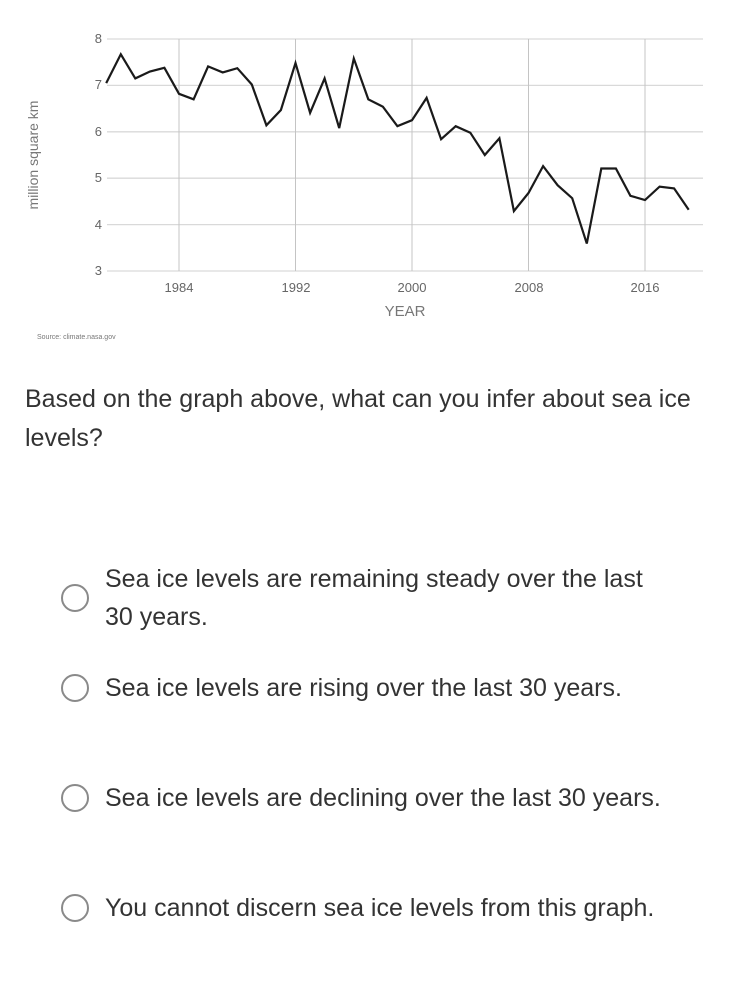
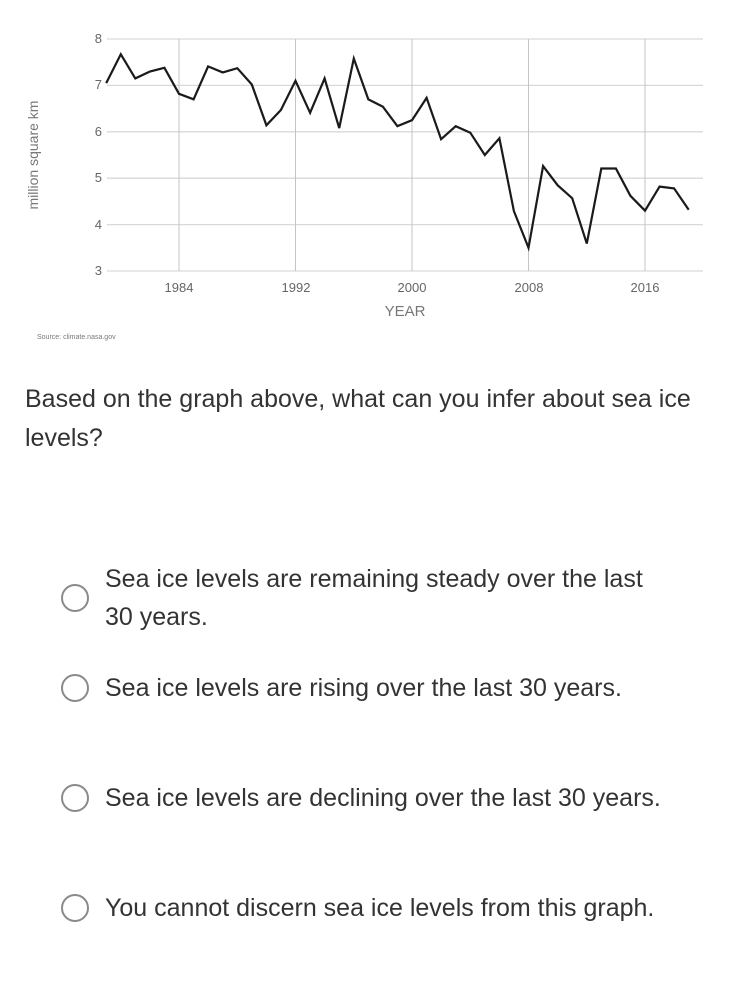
1992: 7.5 -> 7.1
2008: 4.7 -> 3.5
2016: 4.5 -> 4.3
